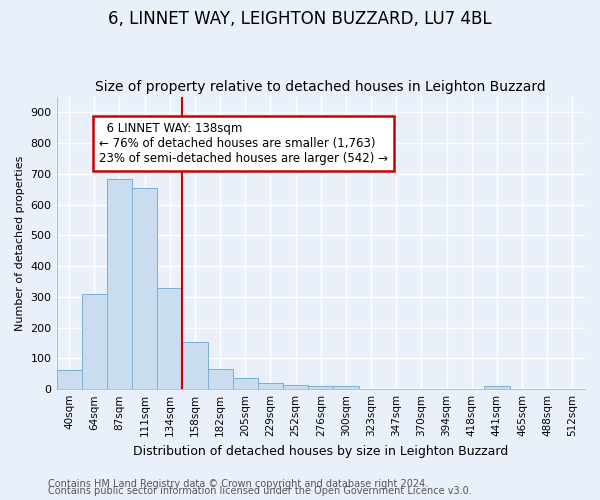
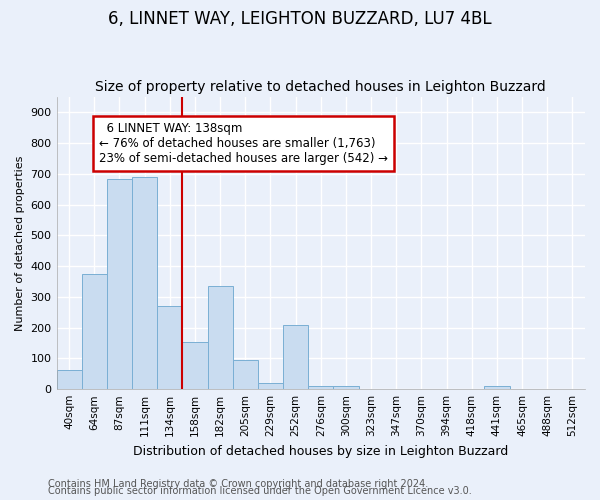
64sqm: 310 -> 375
111sqm: 655 -> 690
134sqm: 330 -> 270
182sqm: 65 -> 335
205sqm: 35 -> 95
252sqm: 12 -> 210
